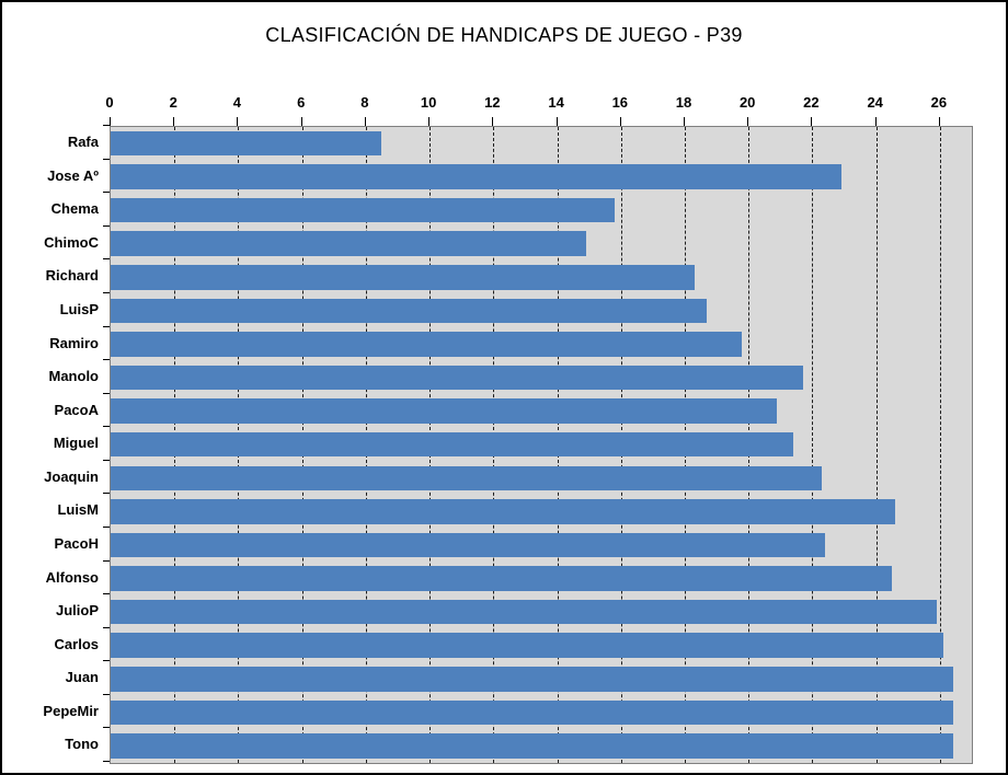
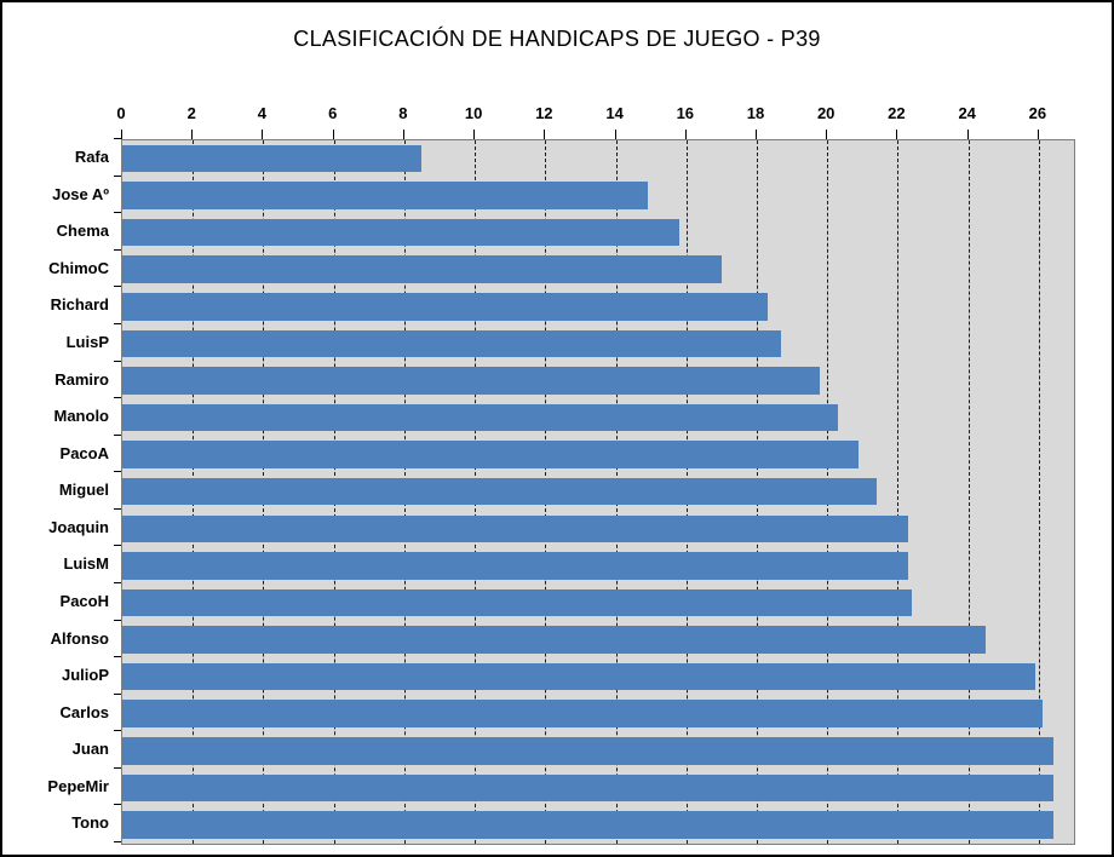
Jose Aº: 22.9 -> 14.9
ChimoC: 14.9 -> 17.0
Manolo: 21.7 -> 20.3
LuisM: 24.6 -> 22.3
